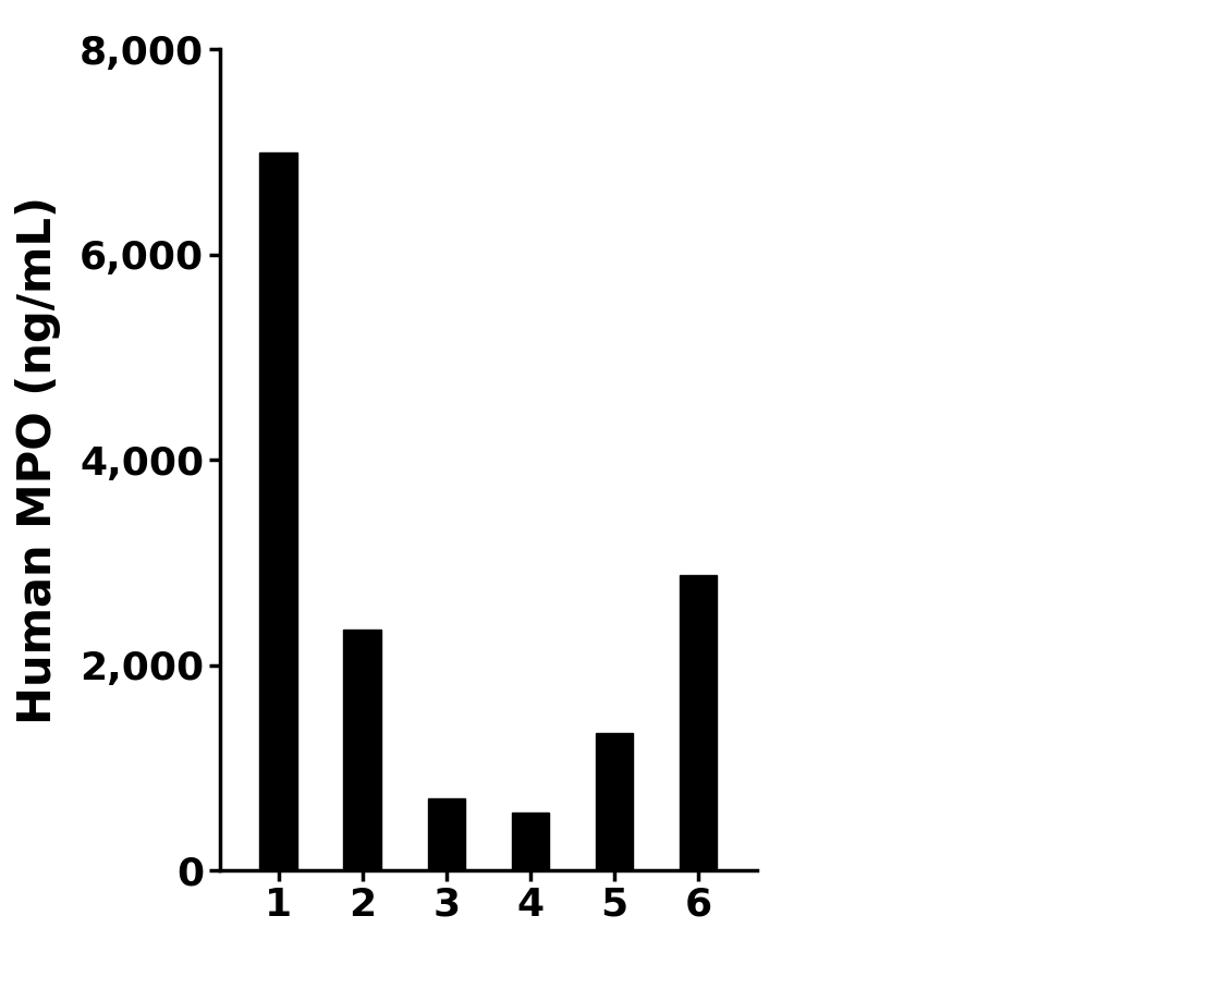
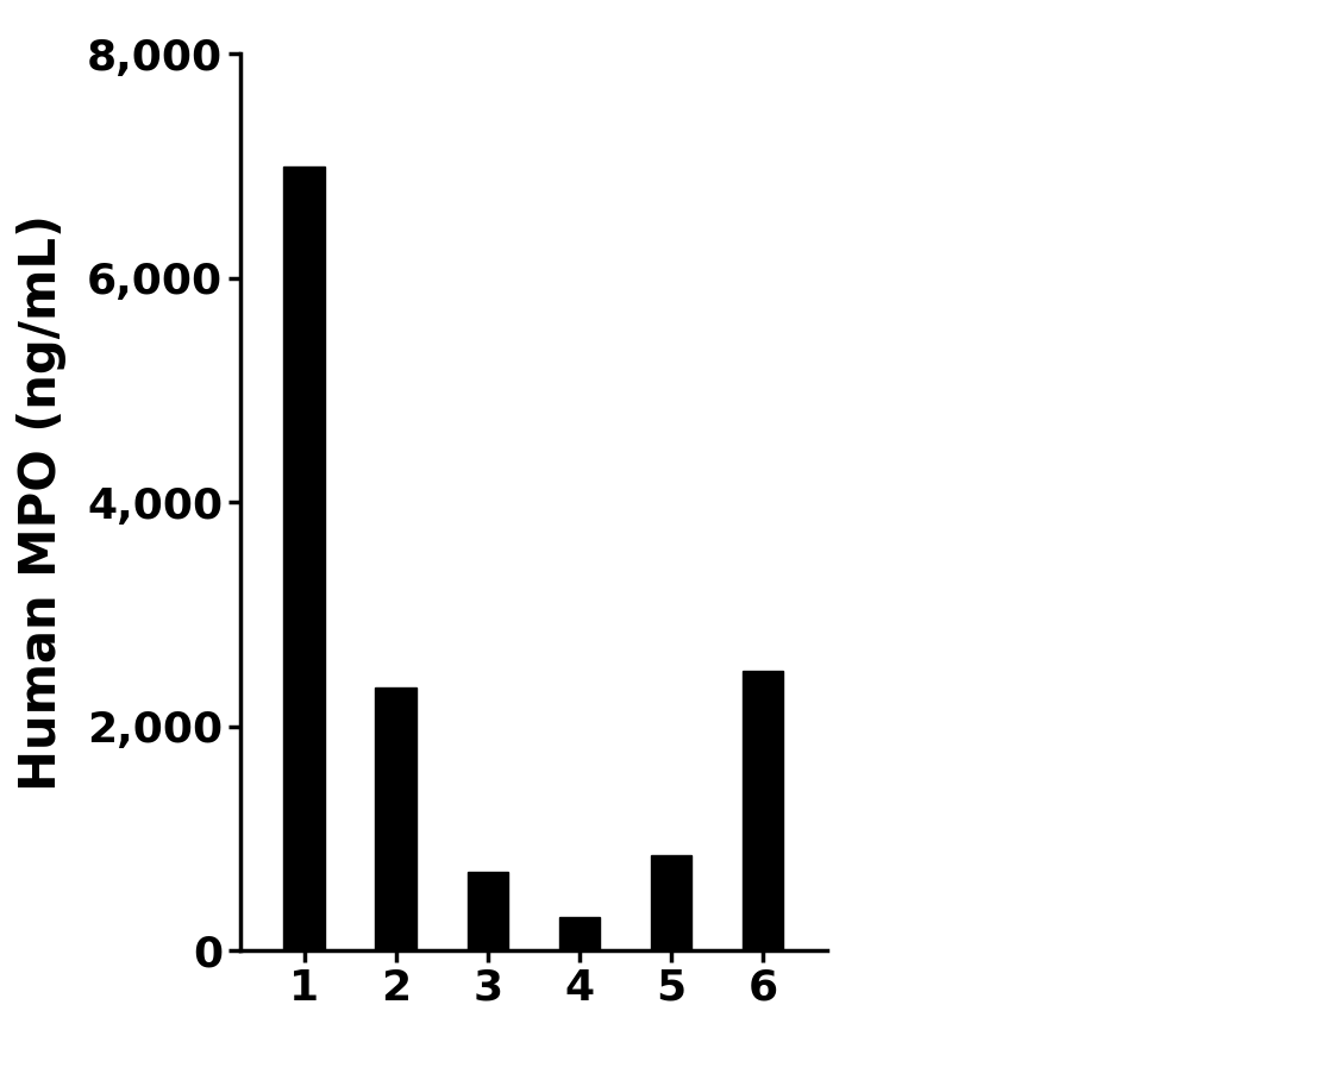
4: 560 -> 290
5: 1,340 -> 850
6: 2,880 -> 2,500
